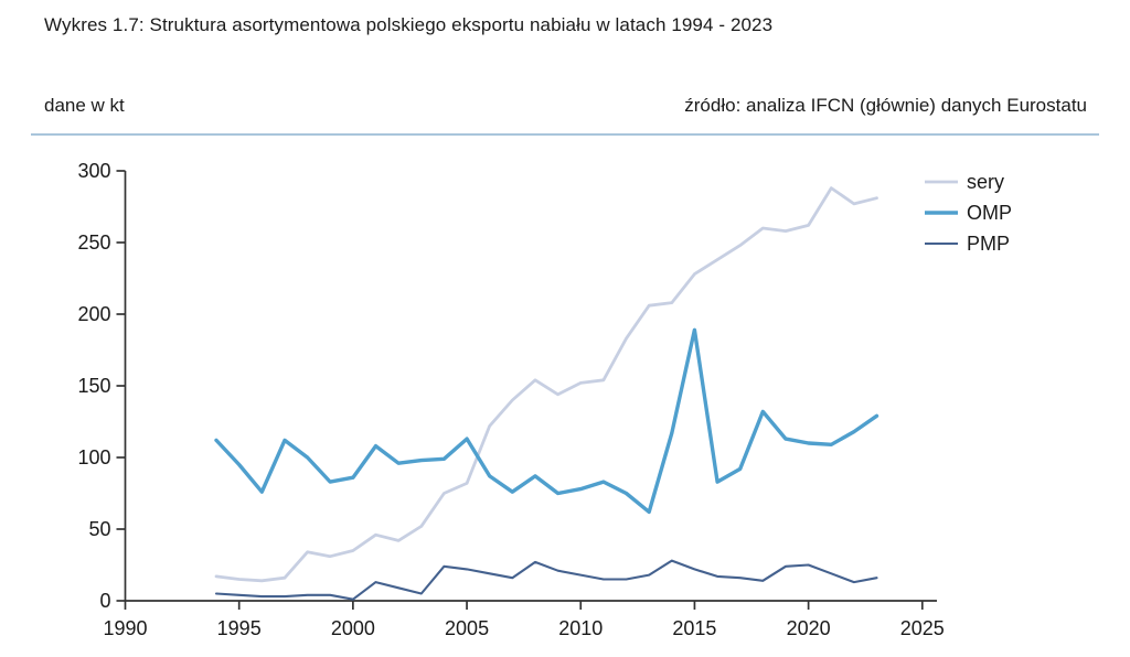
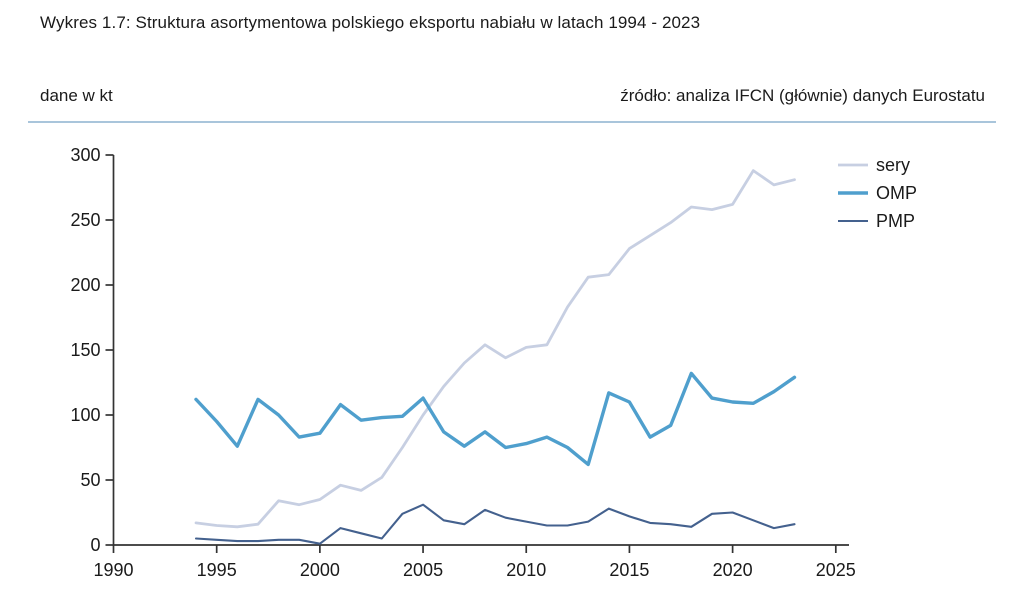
sery/2005: 82 -> 100
PMP/2005: 22 -> 31
OMP/2015: 189 -> 110
